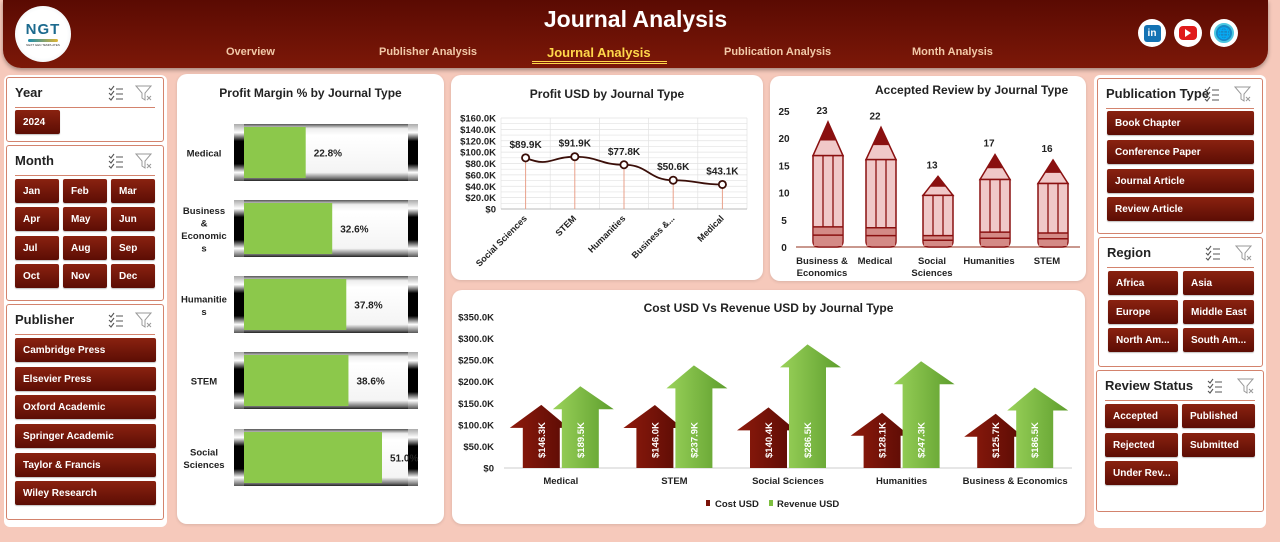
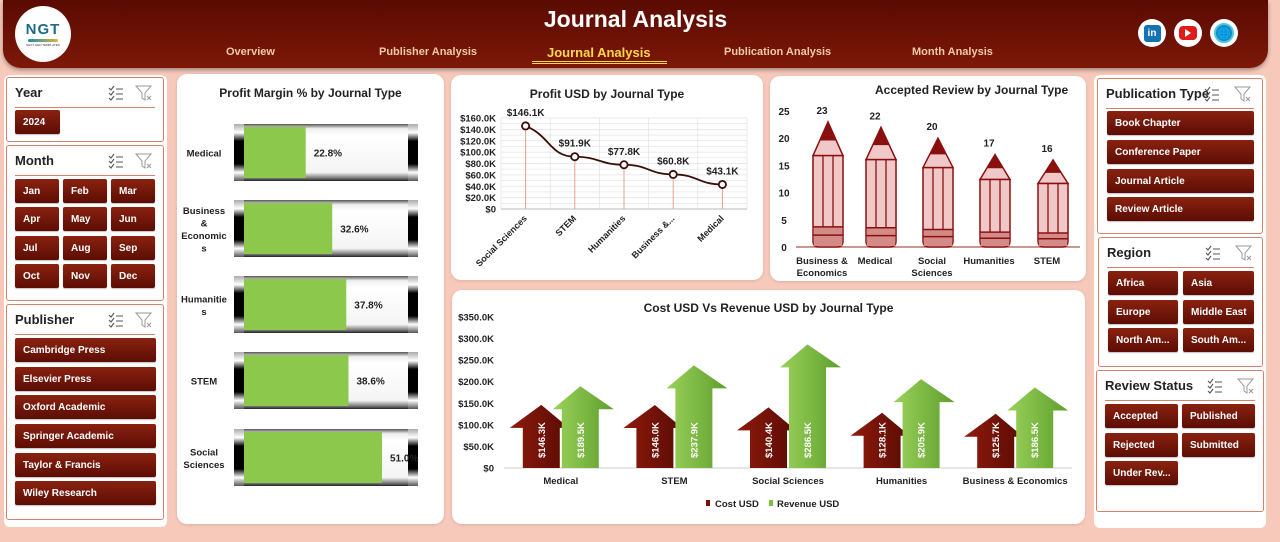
Profit USD by Journal Type/Social Sciences: $89.9K -> $146.1K
Profit USD by Journal Type/Business &...: $50.6K -> $60.8K
Accepted Review by Journal Type/Social Sciences: 13 -> 20
Cost USD Vs Revenue USD by Journal Type/Revenue USD/Humanities: $247.3K -> $205.9K
